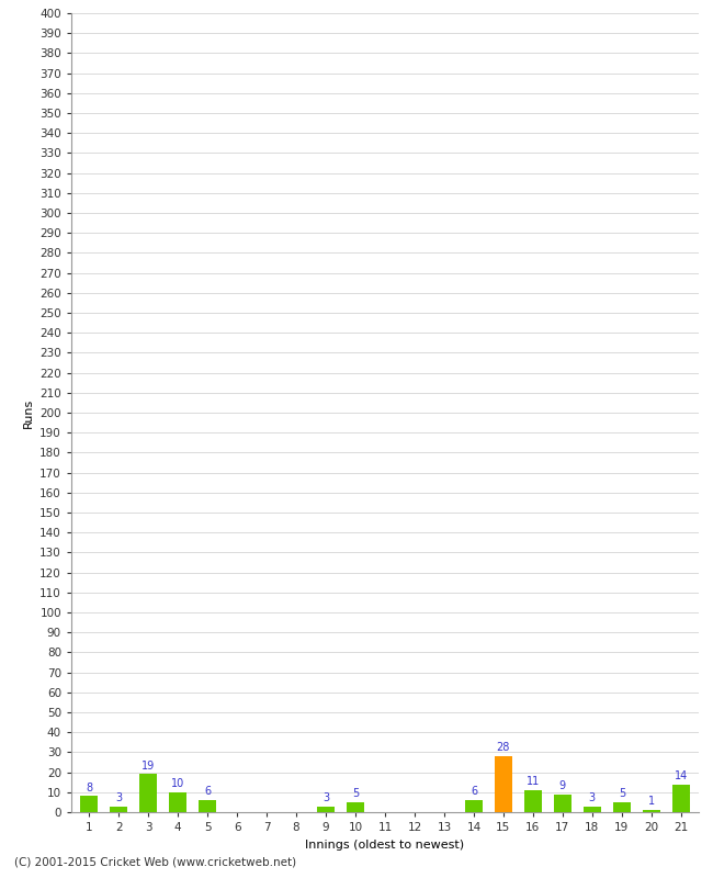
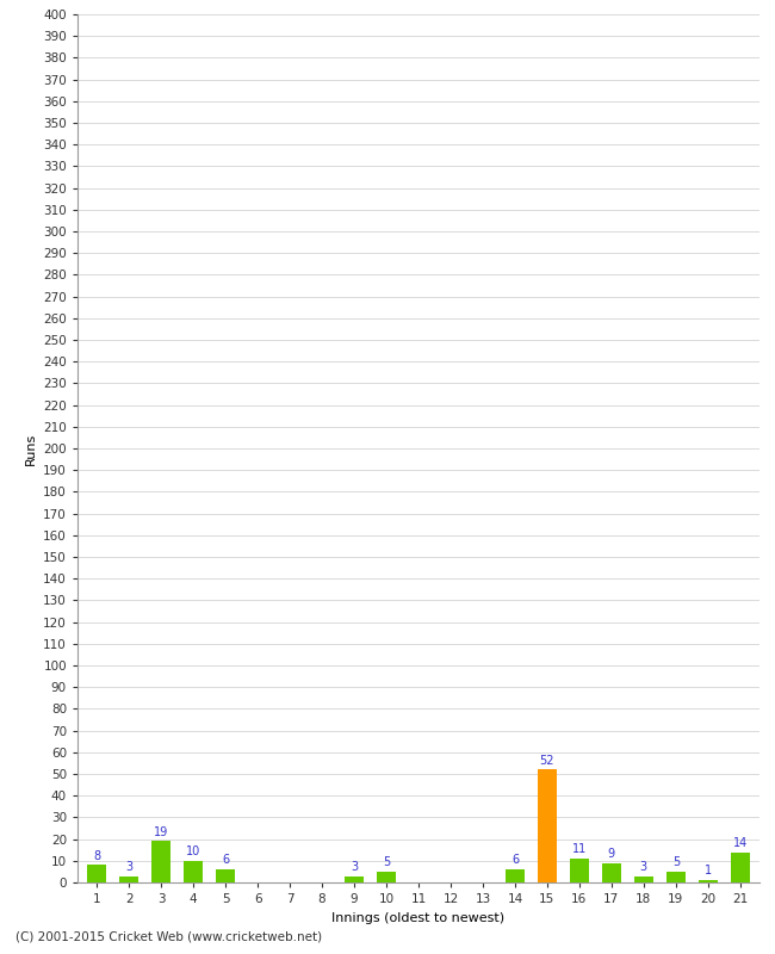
15: 28 -> 52
